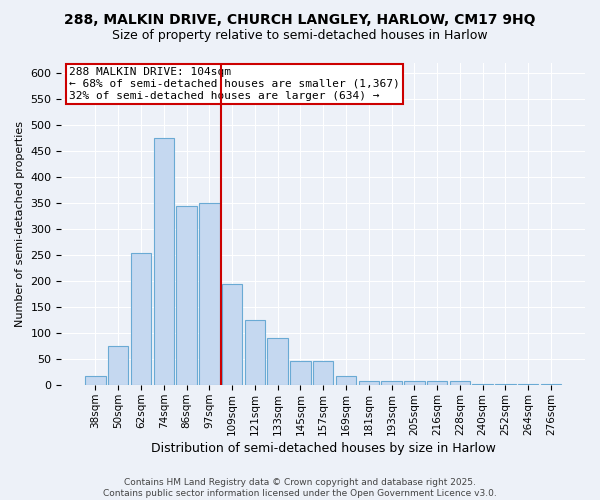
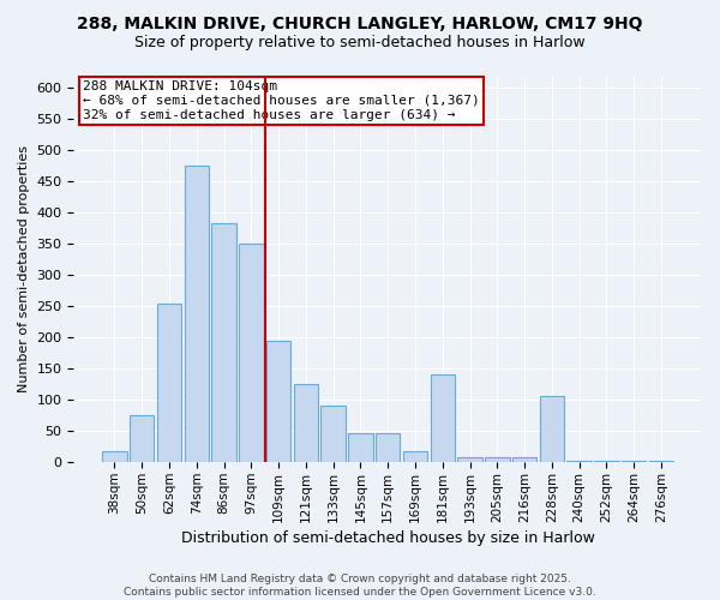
86sqm: 345 -> 382
181sqm: 8 -> 140
228sqm: 8 -> 106
